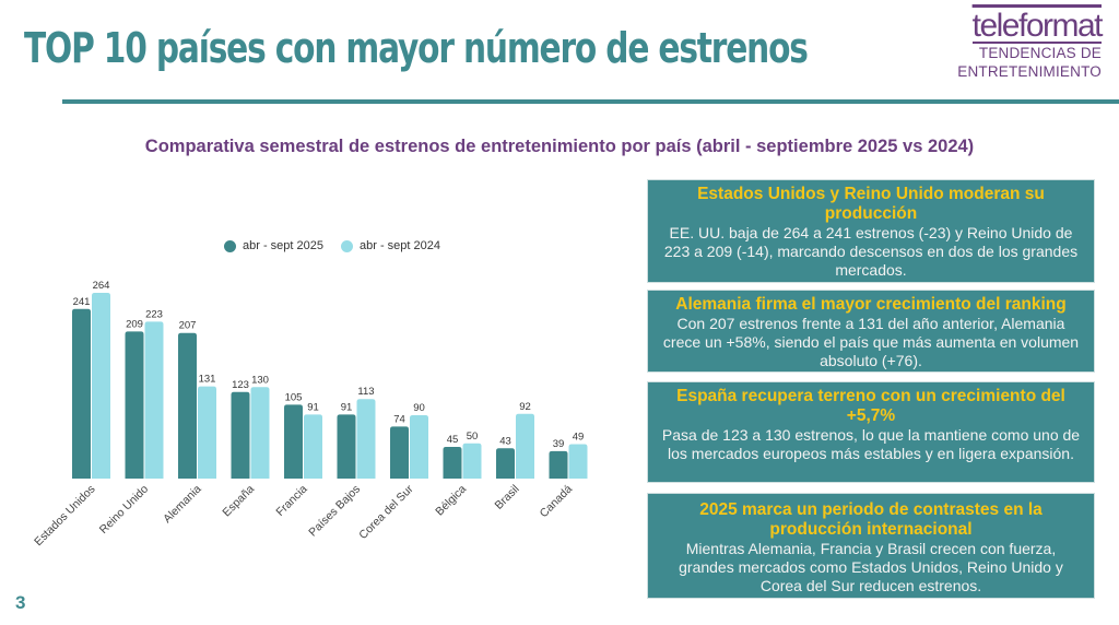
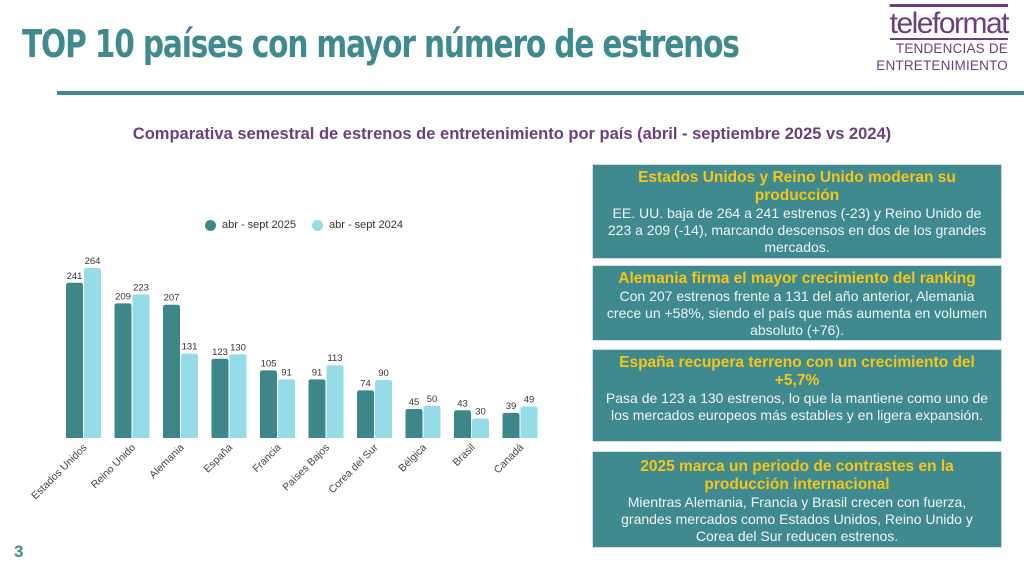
abr - sept 2024/Brasil: 92 -> 30
